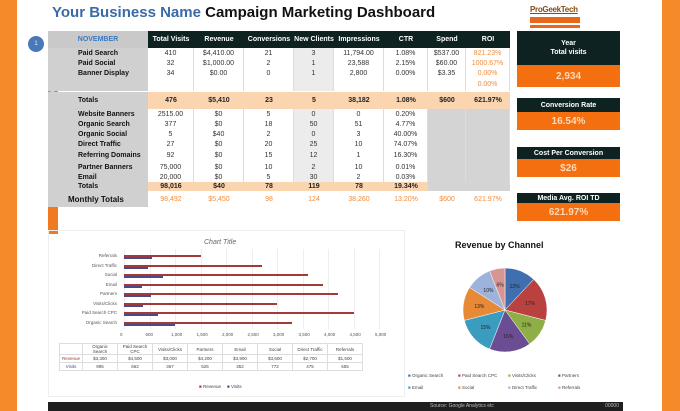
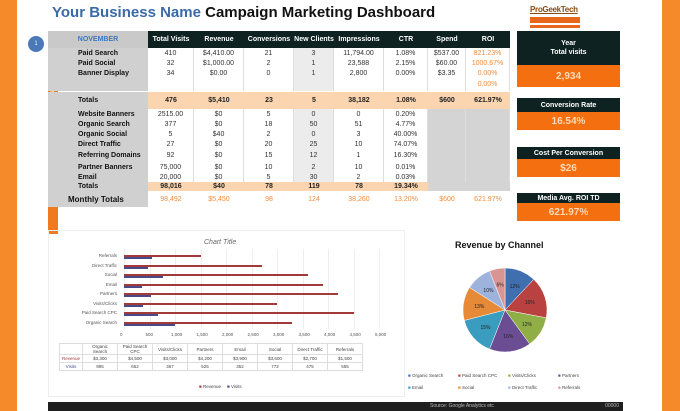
Revenue by Channel/Paid Search CPC: 17% -> 16%
Revenue by Channel/Visits/Clicks: 11% -> 12%
